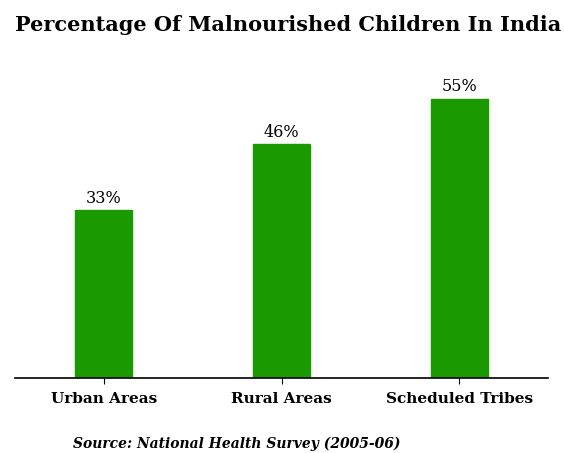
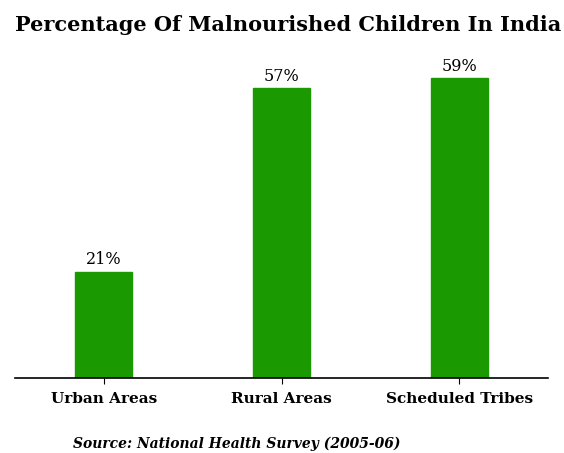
Urban Areas: 33% -> 21%
Rural Areas: 46% -> 57%
Scheduled Tribes: 55% -> 59%
